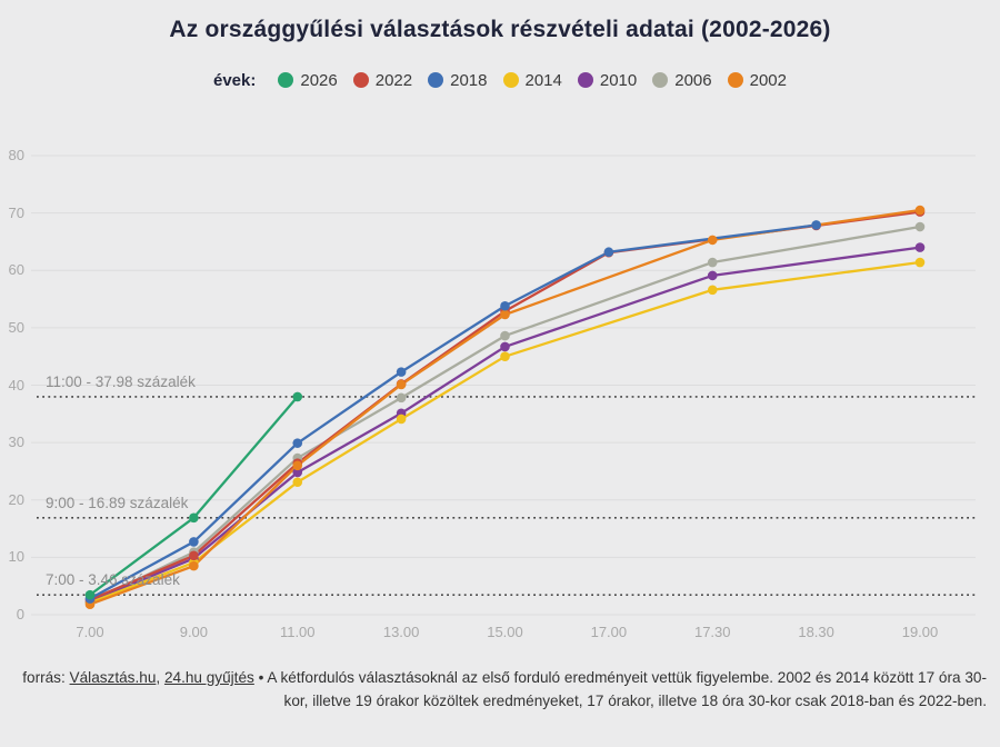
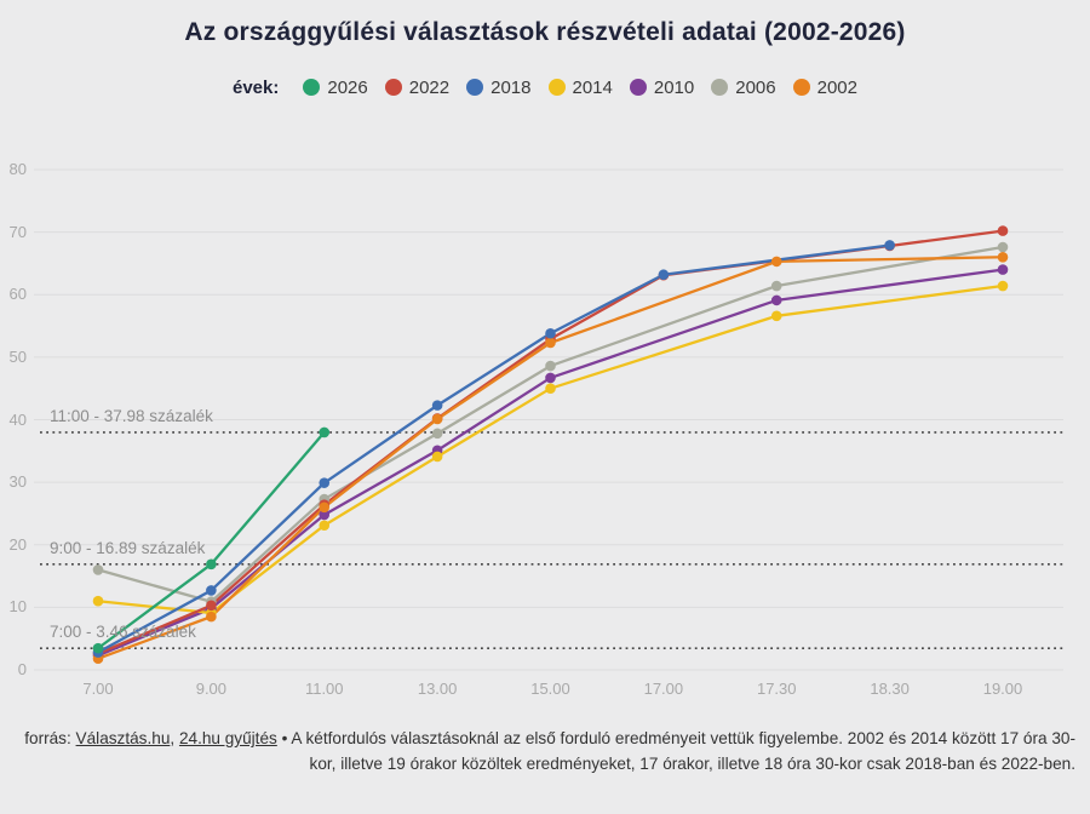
2014/7.00: 2 -> 11
2006/7.00: 2 -> 16
2002/19.00: 70 -> 66
